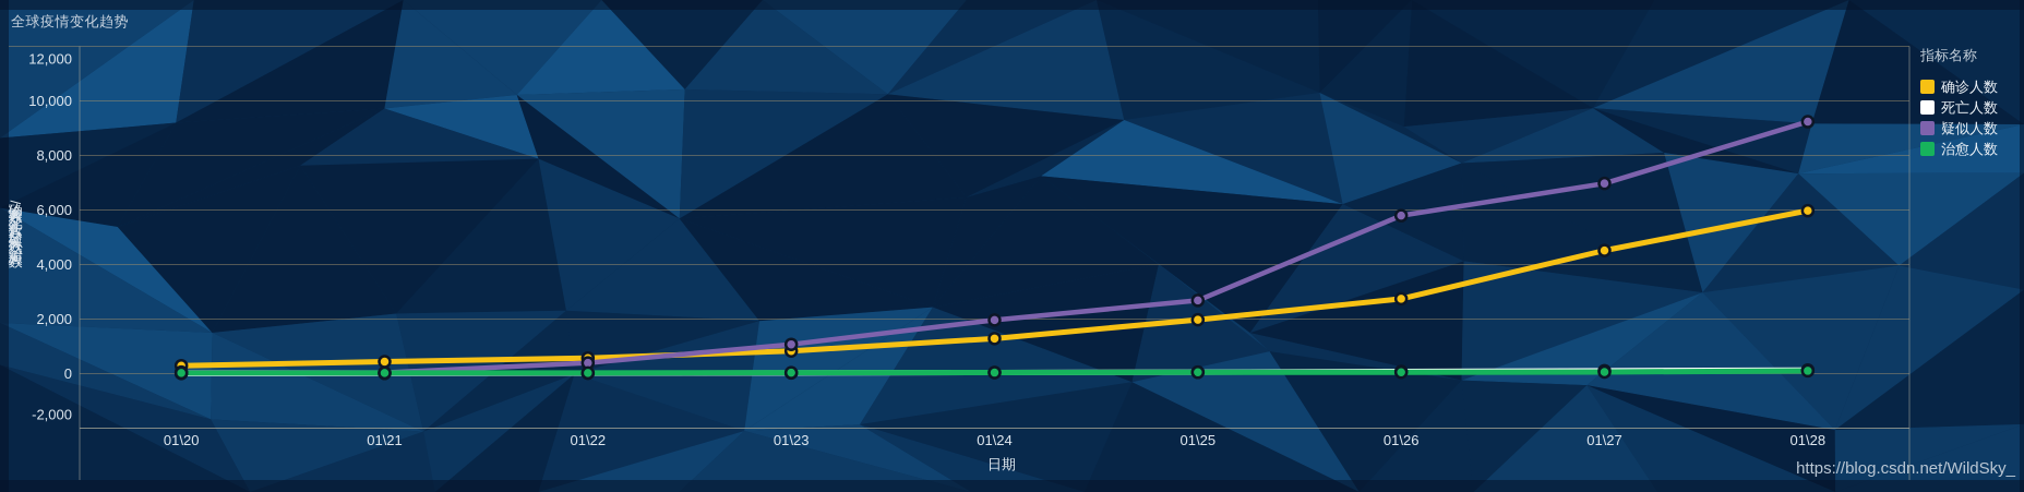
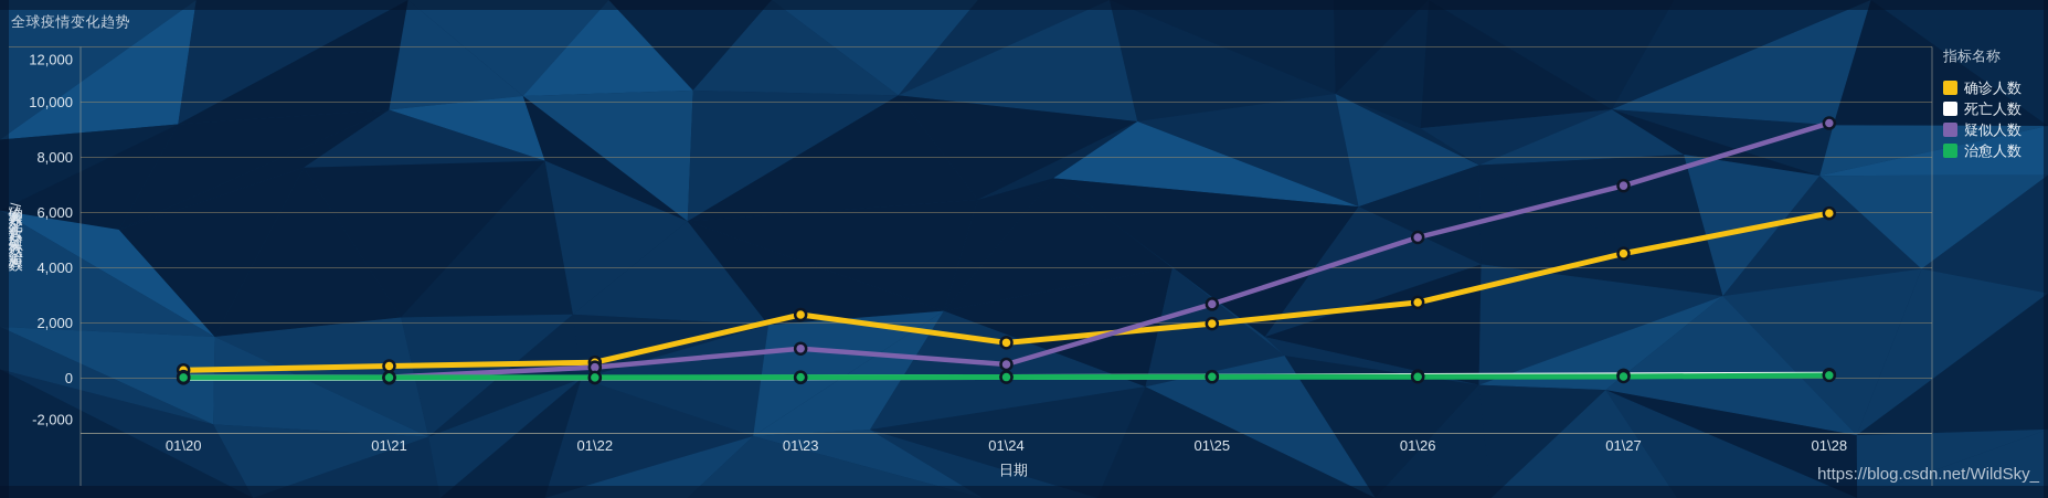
确诊人数/01\23: 800 -> 2300
疑似人数/01\24: 2000 -> 500
疑似人数/01\26: 5800 -> 5100
